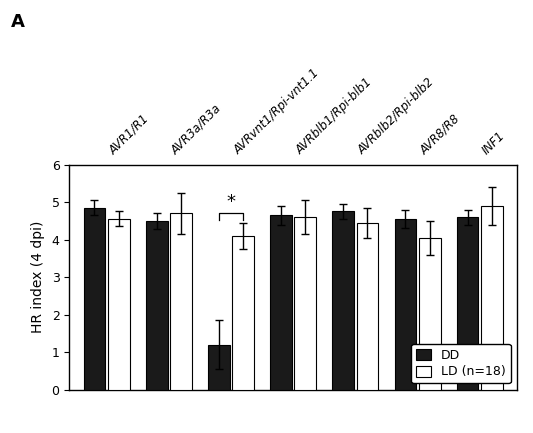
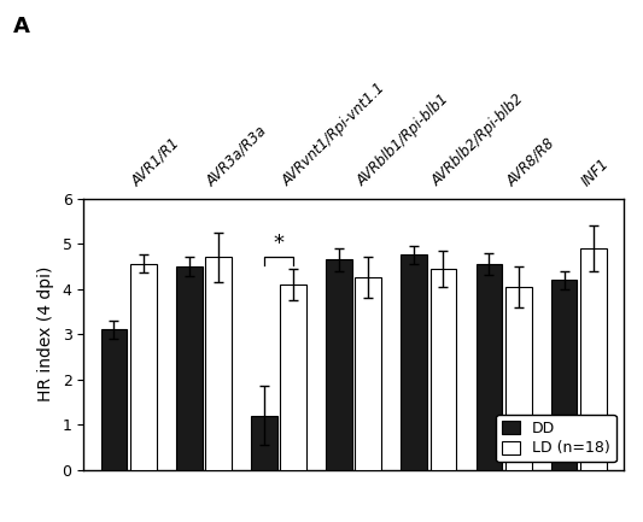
DD/AVR1/R1: 4.85 -> 3.10
LD (n=18)/AVRblb1/Rpi-blb1: 4.60 -> 4.25
DD/INF1: 4.60 -> 4.20
